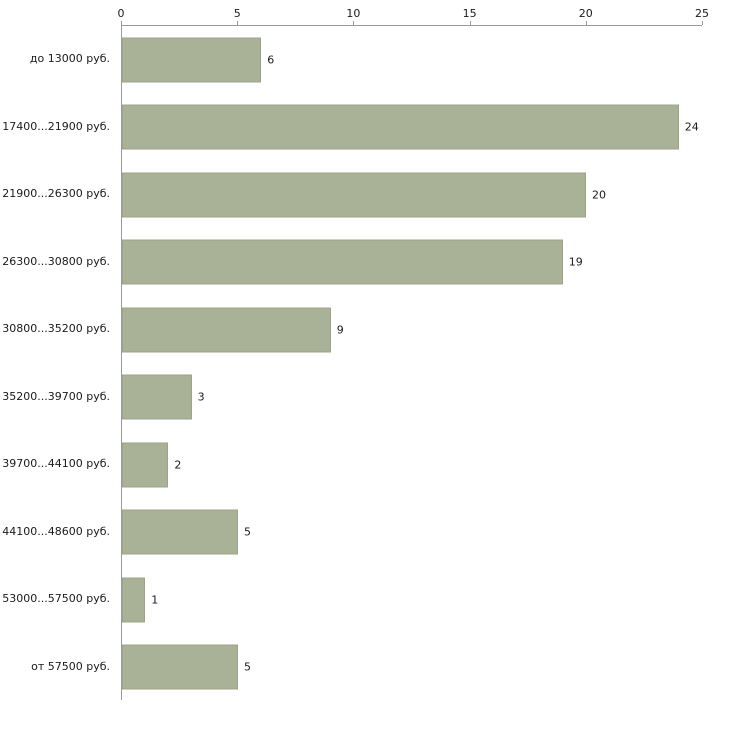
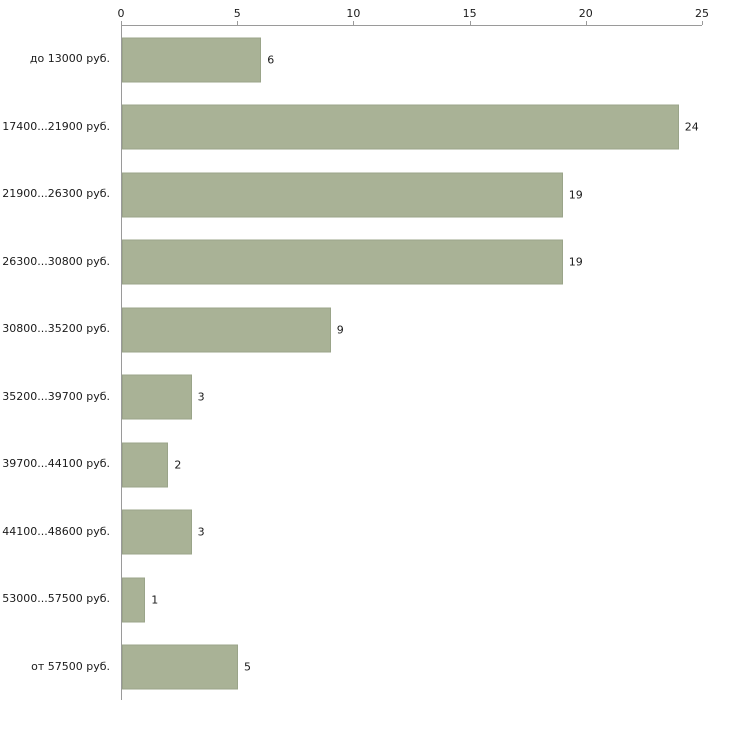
21900...26300 руб.: 20 -> 19
44100...48600 руб.: 5 -> 3
